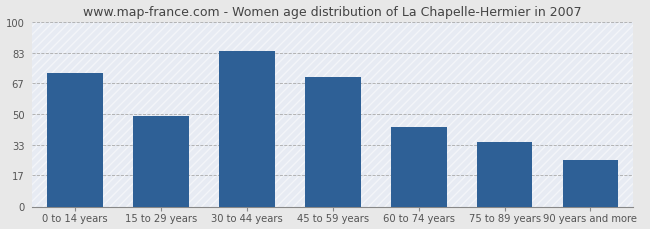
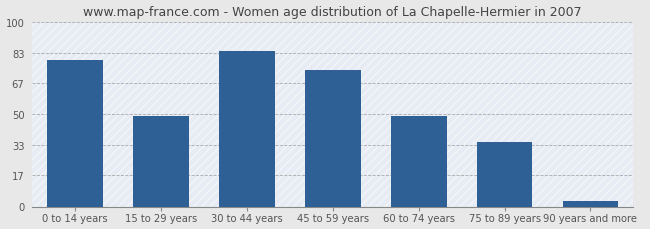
0 to 14 years: 72 -> 79
45 to 59 years: 70 -> 74
60 to 74 years: 43 -> 49
90 years and more: 25 -> 3
